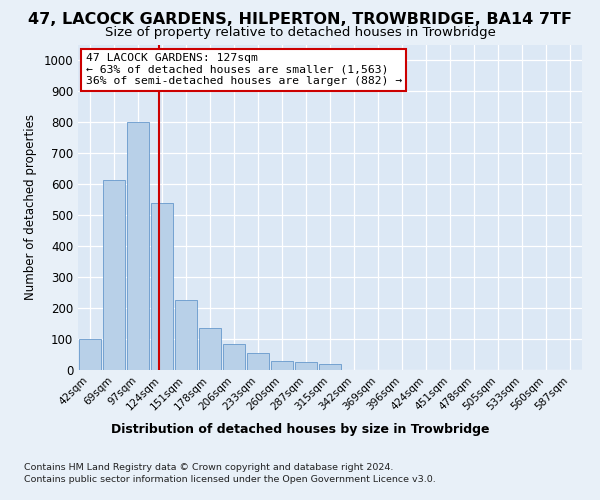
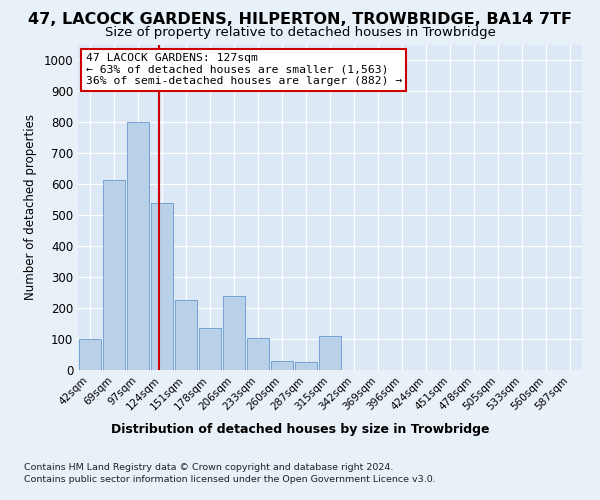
206sqm: 85 -> 240
233sqm: 55 -> 105
315sqm: 20 -> 110
